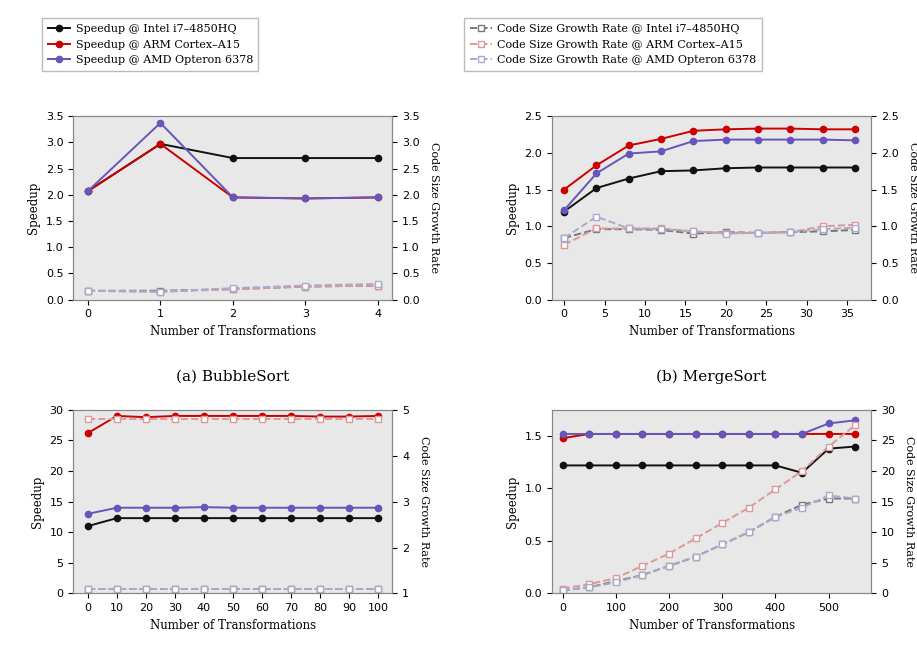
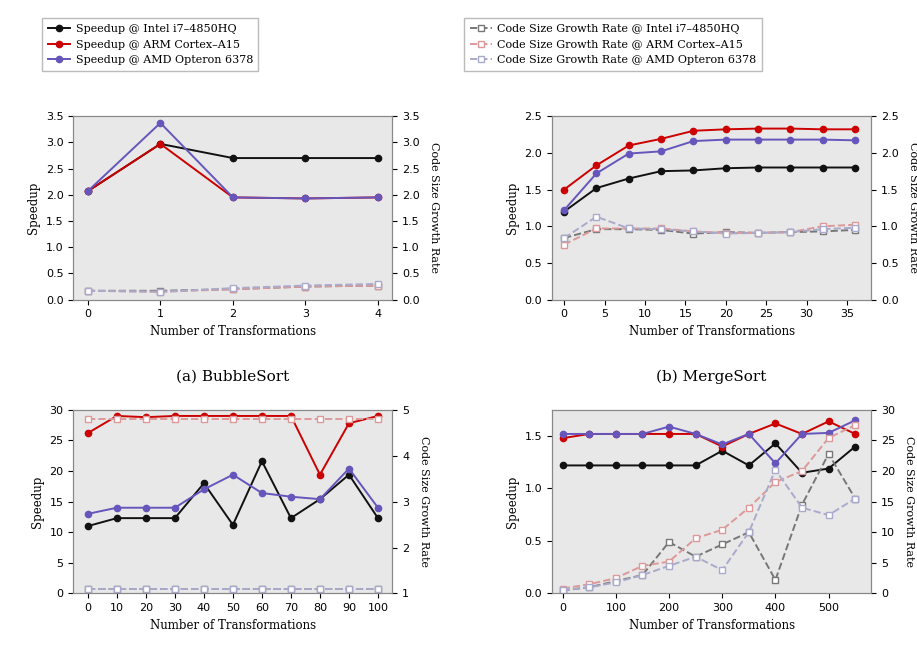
Speedup @ Intel i7–4850HQ/40: 12.3 -> 18.0
Speedup @ AMD Opteron 6378/40: 14.1 -> 17.0
Speedup @ Intel i7–4850HQ/50: 12.3 -> 11.2
Speedup @ AMD Opteron 6378/50: 14.0 -> 19.4
Speedup @ Intel i7–4850HQ/60: 12.3 -> 21.6
Speedup @ AMD Opteron 6378/60: 14.0 -> 16.4
Speedup @ AMD Opteron 6378/70: 14.0 -> 15.8
Speedup @ Intel i7–4850HQ/80: 12.3 -> 15.4
Speedup @ ARM Cortex–A15/80: 28.9 -> 19.4
Speedup @ AMD Opteron 6378/80: 14.0 -> 15.4
Speedup @ Intel i7–4850HQ/90: 12.3 -> 19.4
Speedup @ ARM Cortex–A15/90: 28.9 -> 27.8
Speedup @ AMD Opteron 6378/90: 14.0 -> 20.4
Speedup @ AMD Opteron 6378/200: 1.52 -> 1.59
Code Size Growth Rate @ Intel i7–4850HQ/200: 4.5 -> 8.4
Code Size Growth Rate @ ARM Cortex–A15/200: 6.5 -> 5.2
Speedup @ Intel i7–4850HQ/300: 1.22 -> 1.36
Speedup @ ARM Cortex–A15/300: 1.52 -> 1.40
Speedup @ AMD Opteron 6378/300: 1.52 -> 1.42
Code Size Growth Rate @ ARM Cortex–A15/300: 11.5 -> 10.4
Code Size Growth Rate @ AMD Opteron 6378/300: 8.0 -> 3.8
Speedup @ Intel i7–4850HQ/400: 1.22 -> 1.43
Speedup @ ARM Cortex–A15/400: 1.52 -> 1.62
Speedup @ AMD Opteron 6378/400: 1.52 -> 1.24
Code Size Growth Rate @ Intel i7–4850HQ/400: 12.5 -> 2.2
Code Size Growth Rate @ ARM Cortex–A15/400: 17.0 -> 18.2
Code Size Growth Rate @ AMD Opteron 6378/400: 12.5 -> 20.2
Speedup @ Intel i7–4850HQ/500: 1.38 -> 1.19
Speedup @ ARM Cortex–A15/500: 1.52 -> 1.64
Speedup @ AMD Opteron 6378/500: 1.62 -> 1.53
Code Size Growth Rate @ Intel i7–4850HQ/500: 15.5 -> 22.8
Code Size Growth Rate @ ARM Cortex–A15/500: 24.0 -> 25.4
Code Size Growth Rate @ AMD Opteron 6378/500: 16.0 -> 12.8
